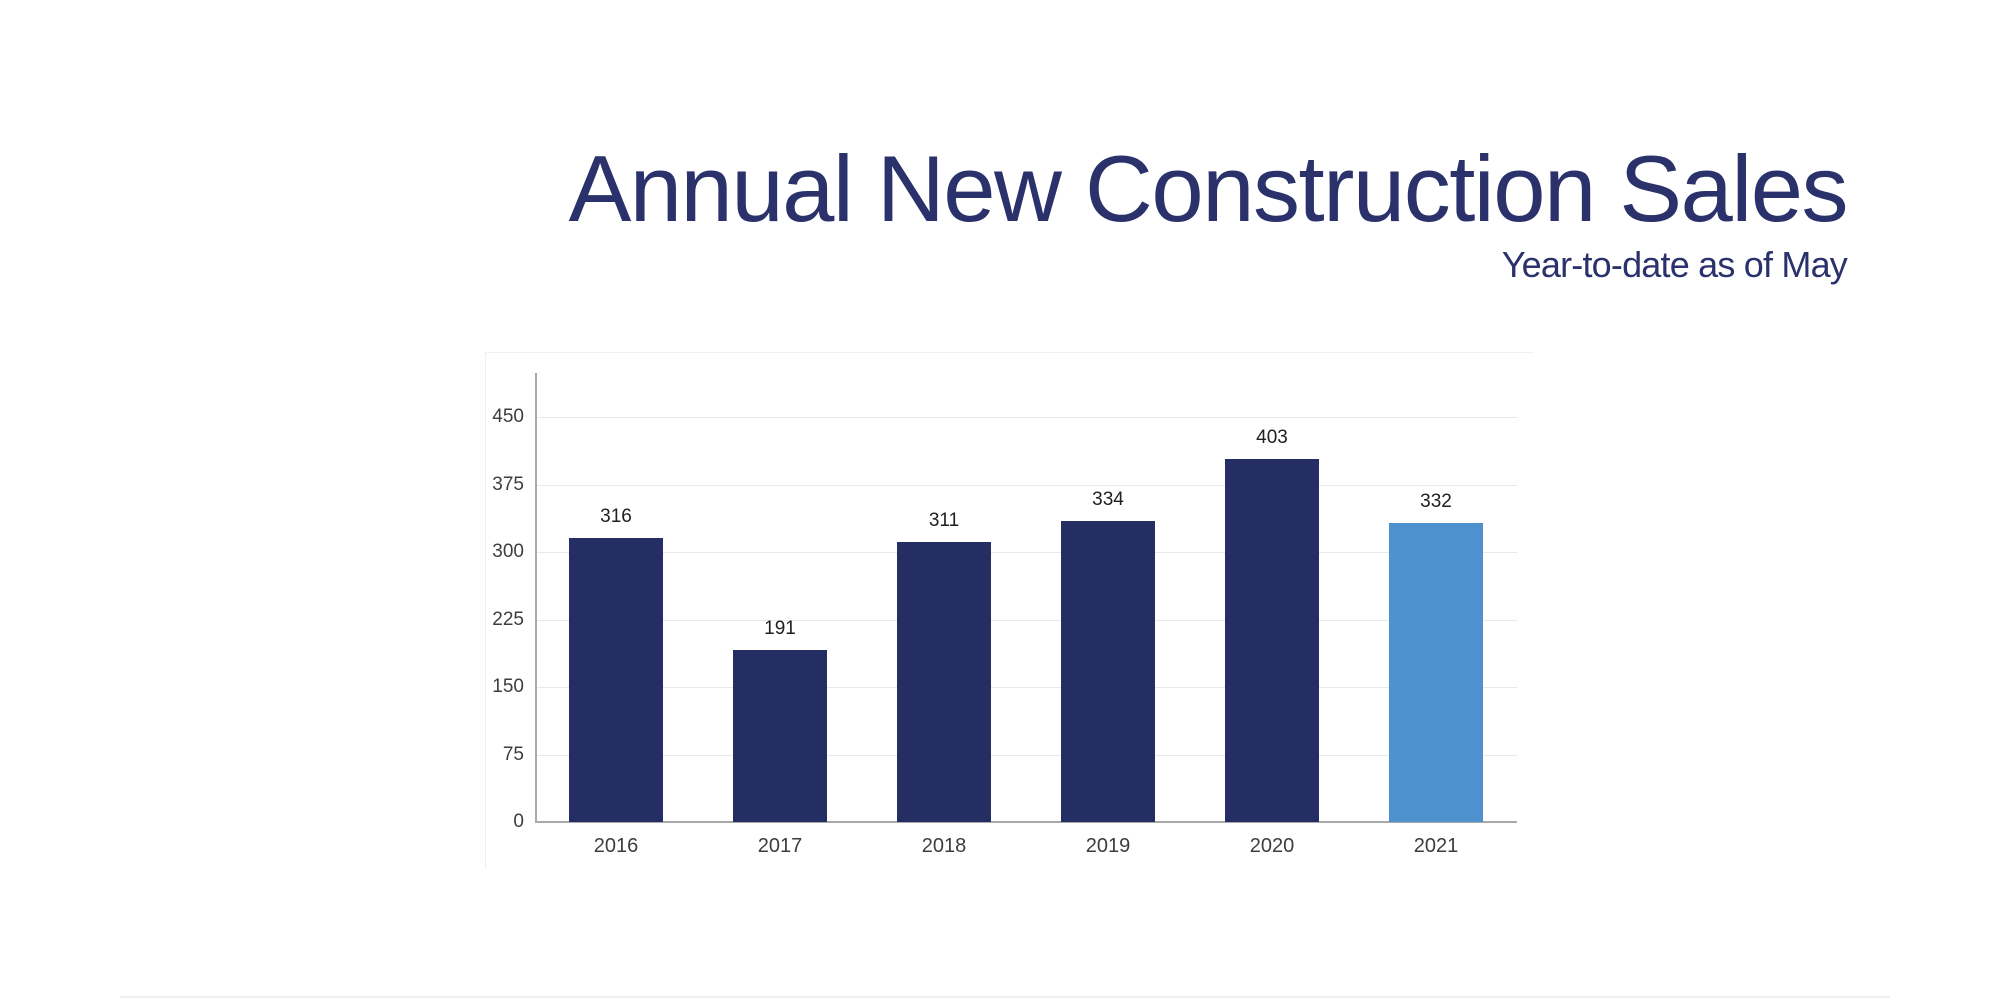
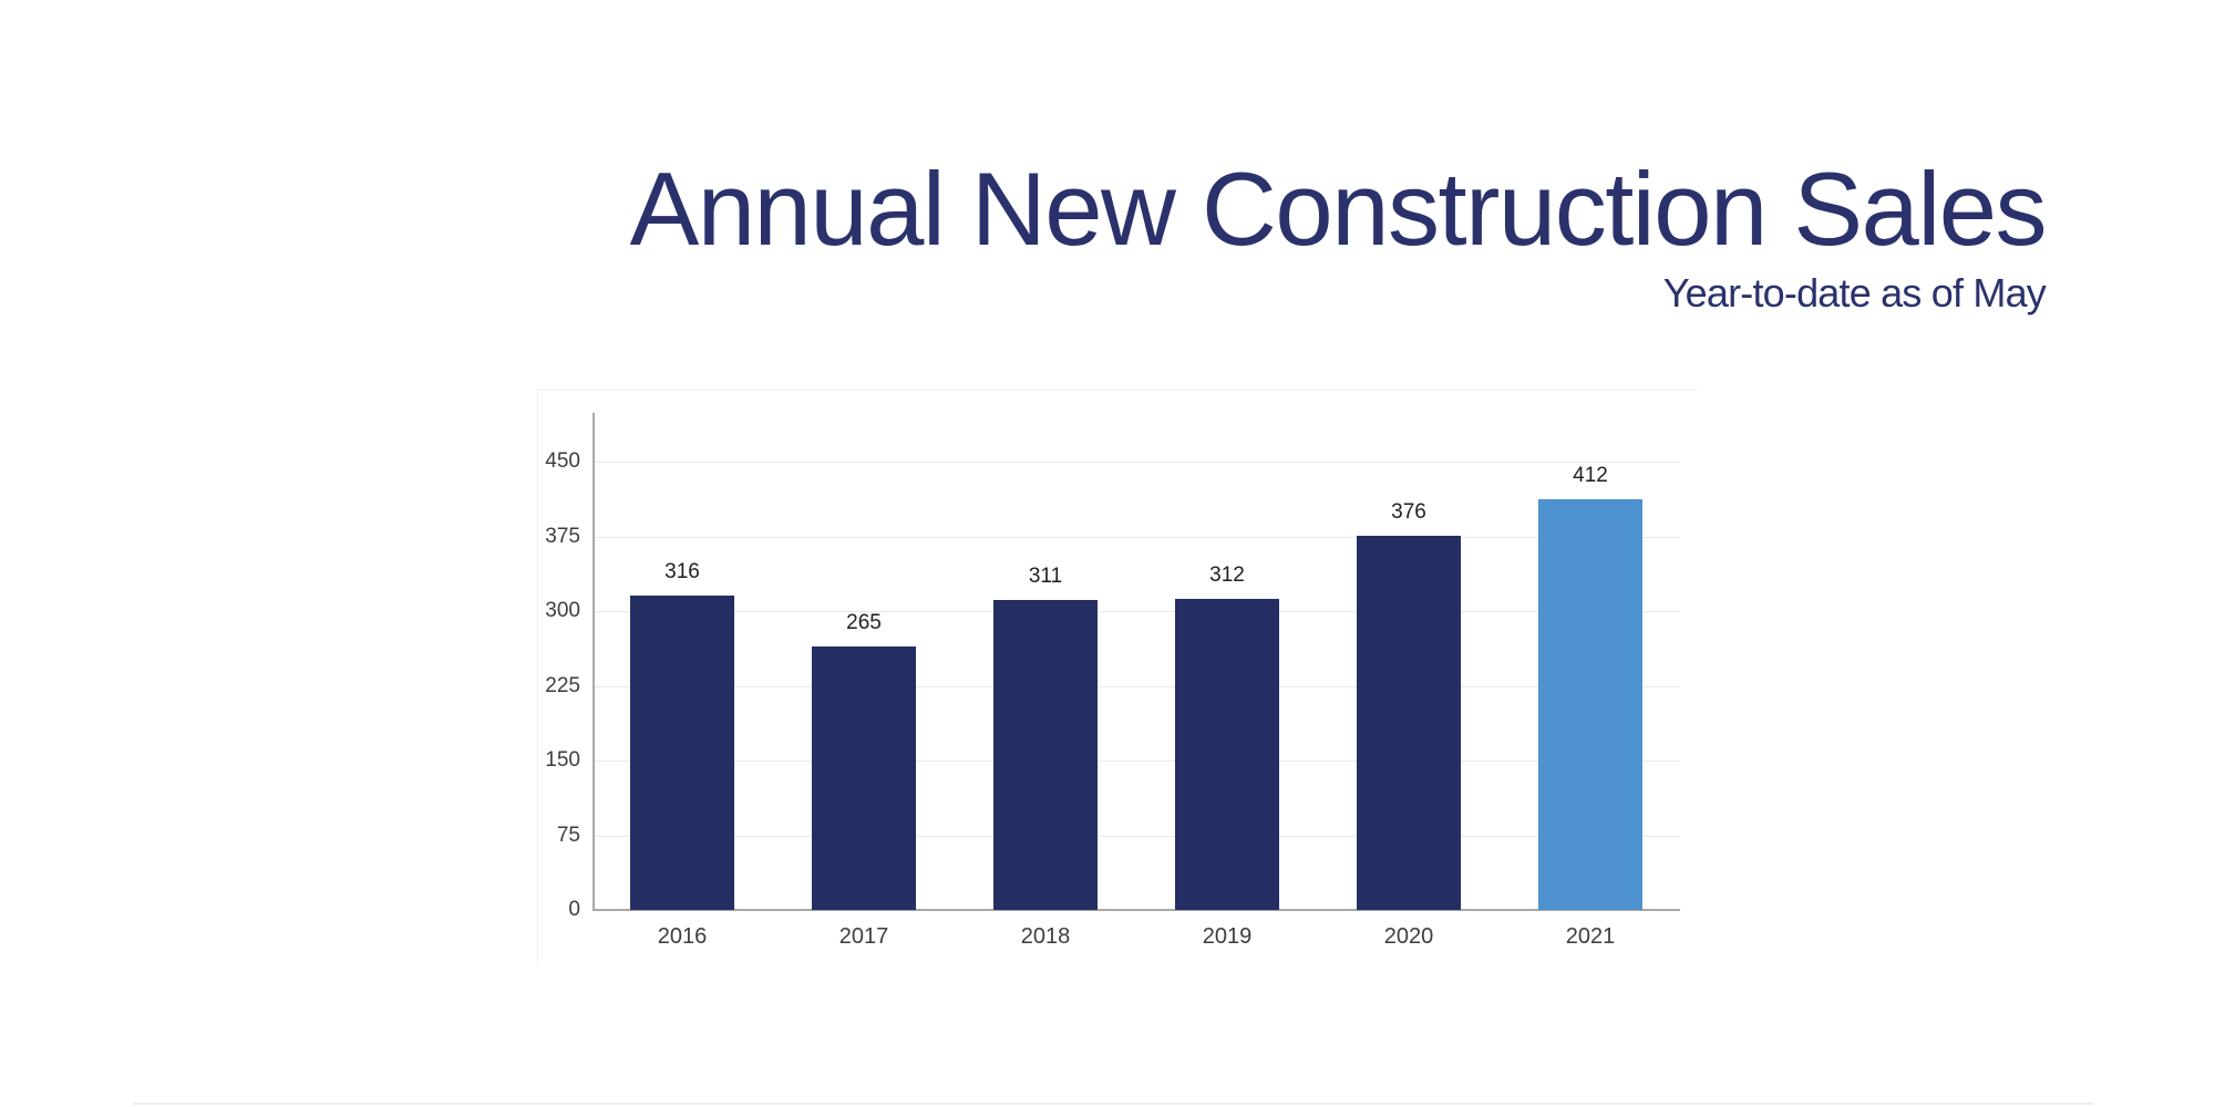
2017: 191 -> 265
2019: 334 -> 312
2020: 403 -> 376
2021: 332 -> 412
